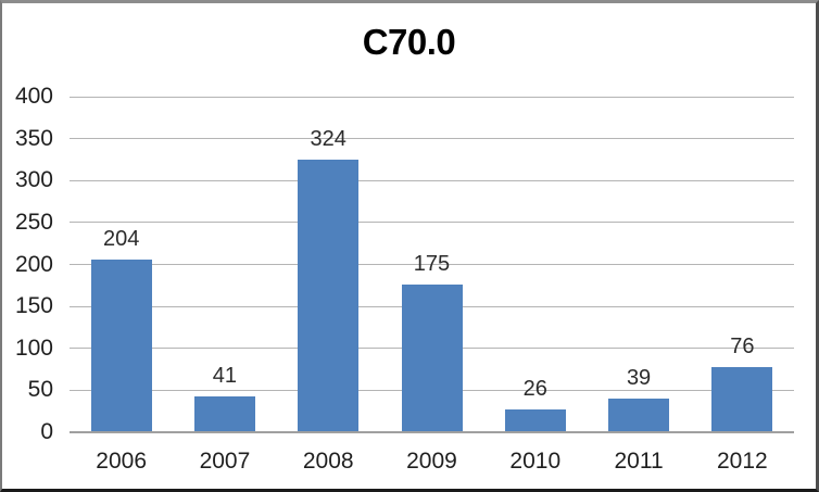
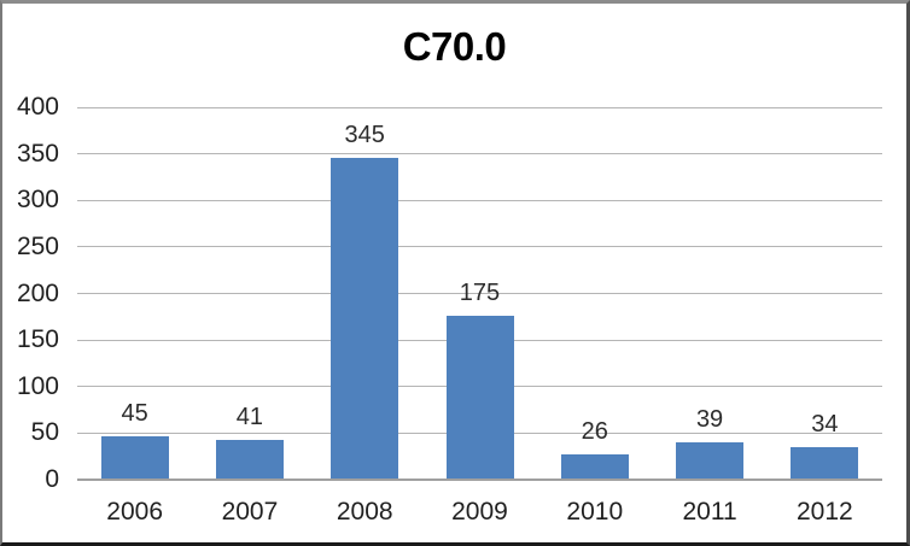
2006: 204 -> 45
2008: 324 -> 345
2012: 76 -> 34
